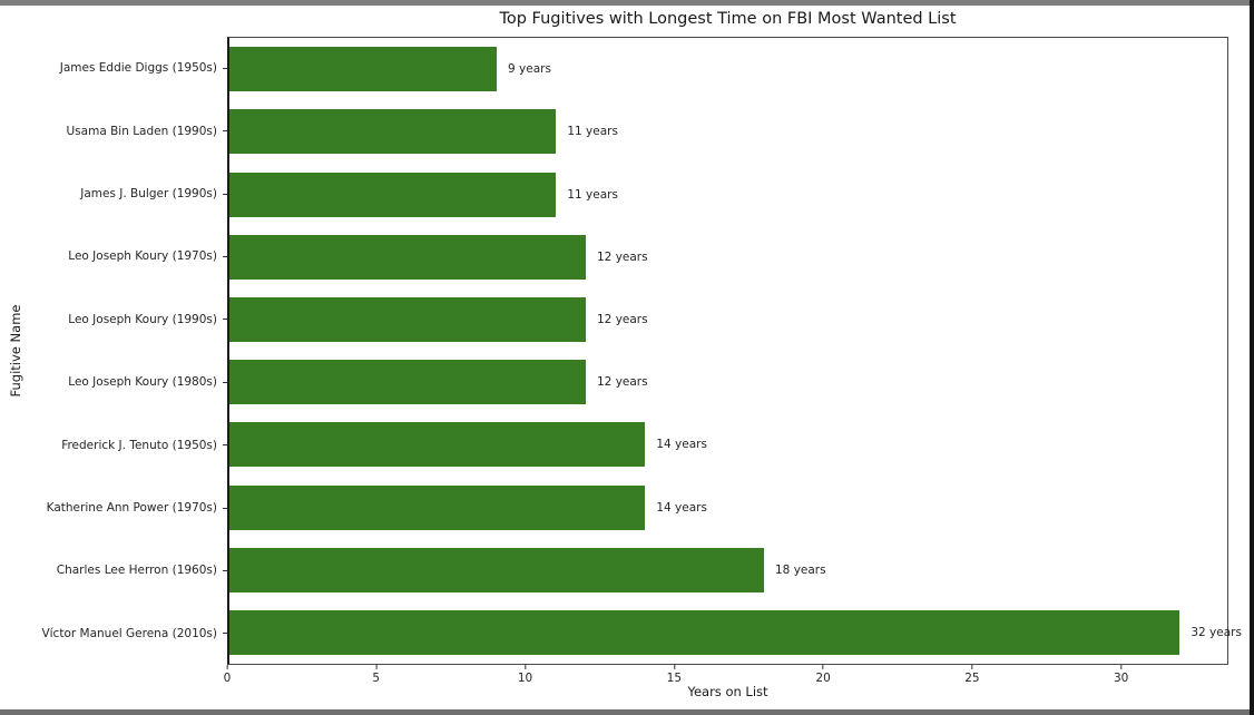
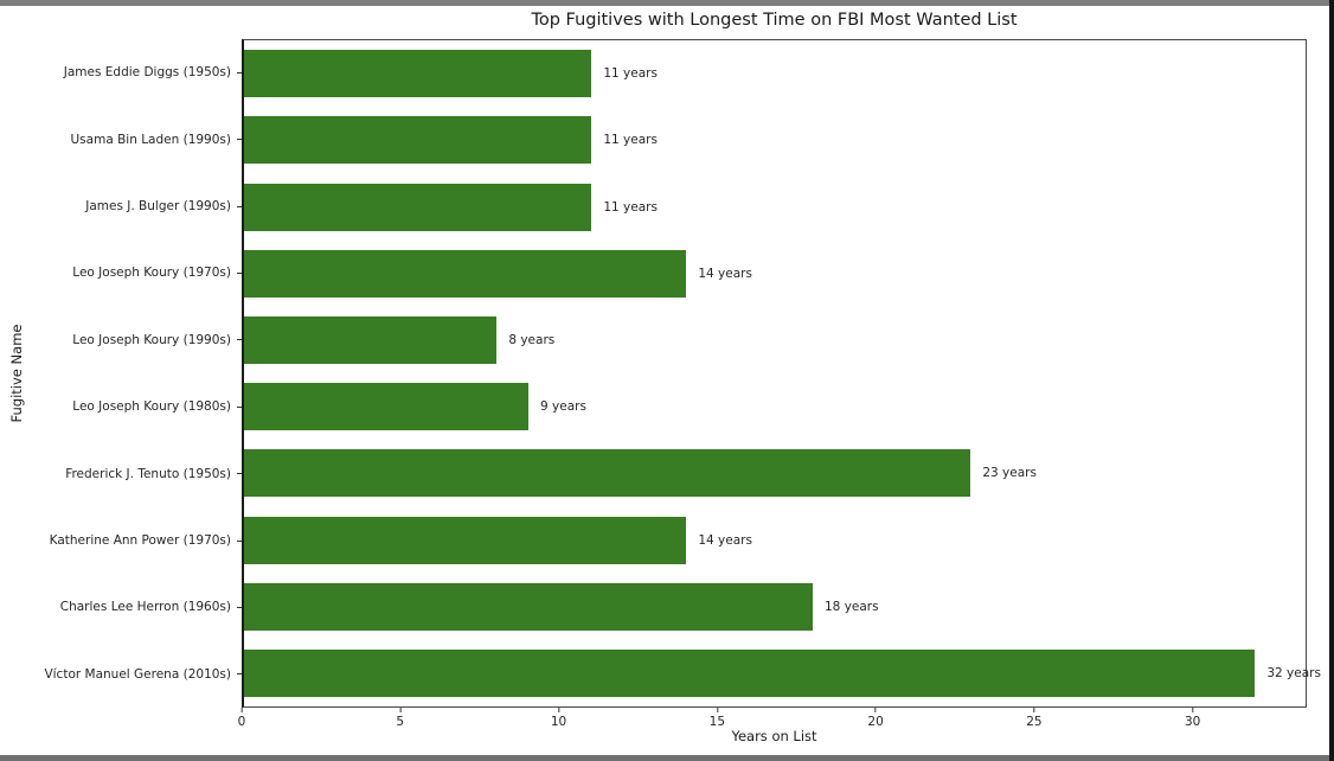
James Eddie Diggs (1950s): 9 -> 11
Leo Joseph Koury (1970s): 12 -> 14
Leo Joseph Koury (1990s): 12 -> 8
Leo Joseph Koury (1980s): 12 -> 9
Frederick J. Tenuto (1950s): 14 -> 23
